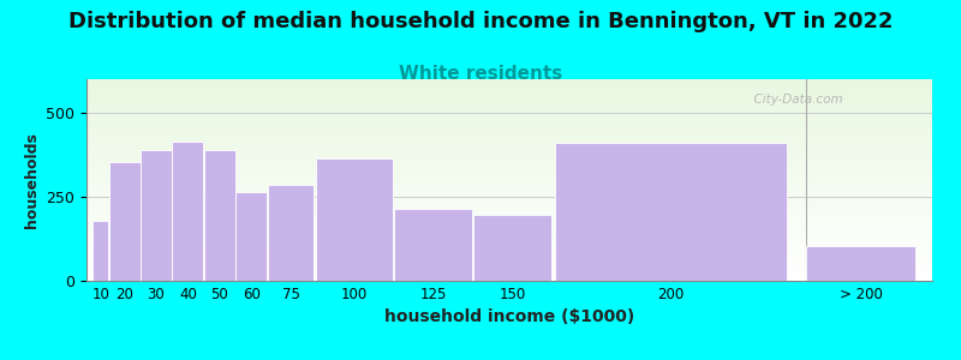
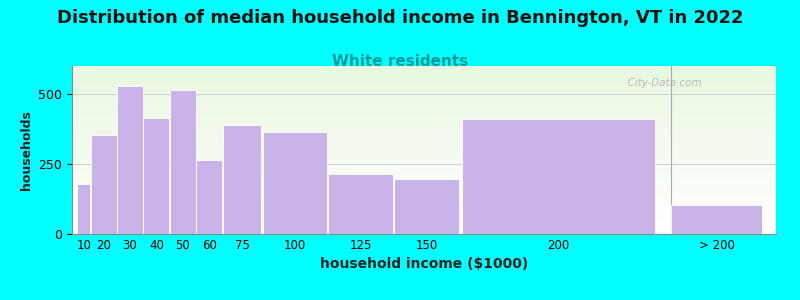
30: 390 -> 530
50: 390 -> 515
75: 285 -> 390
